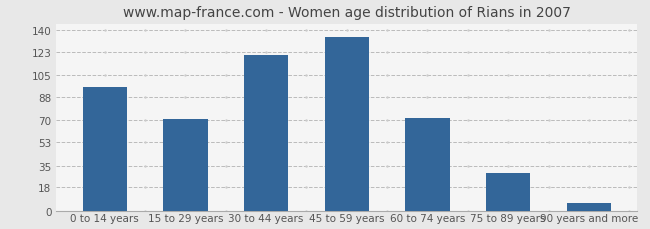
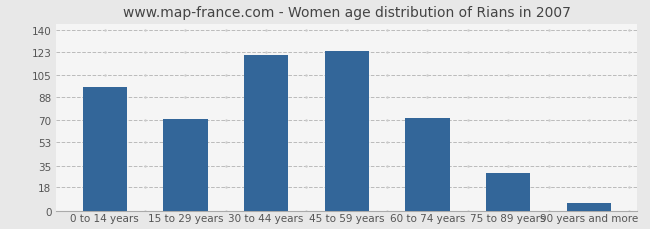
45 to 59 years: 135 -> 124
